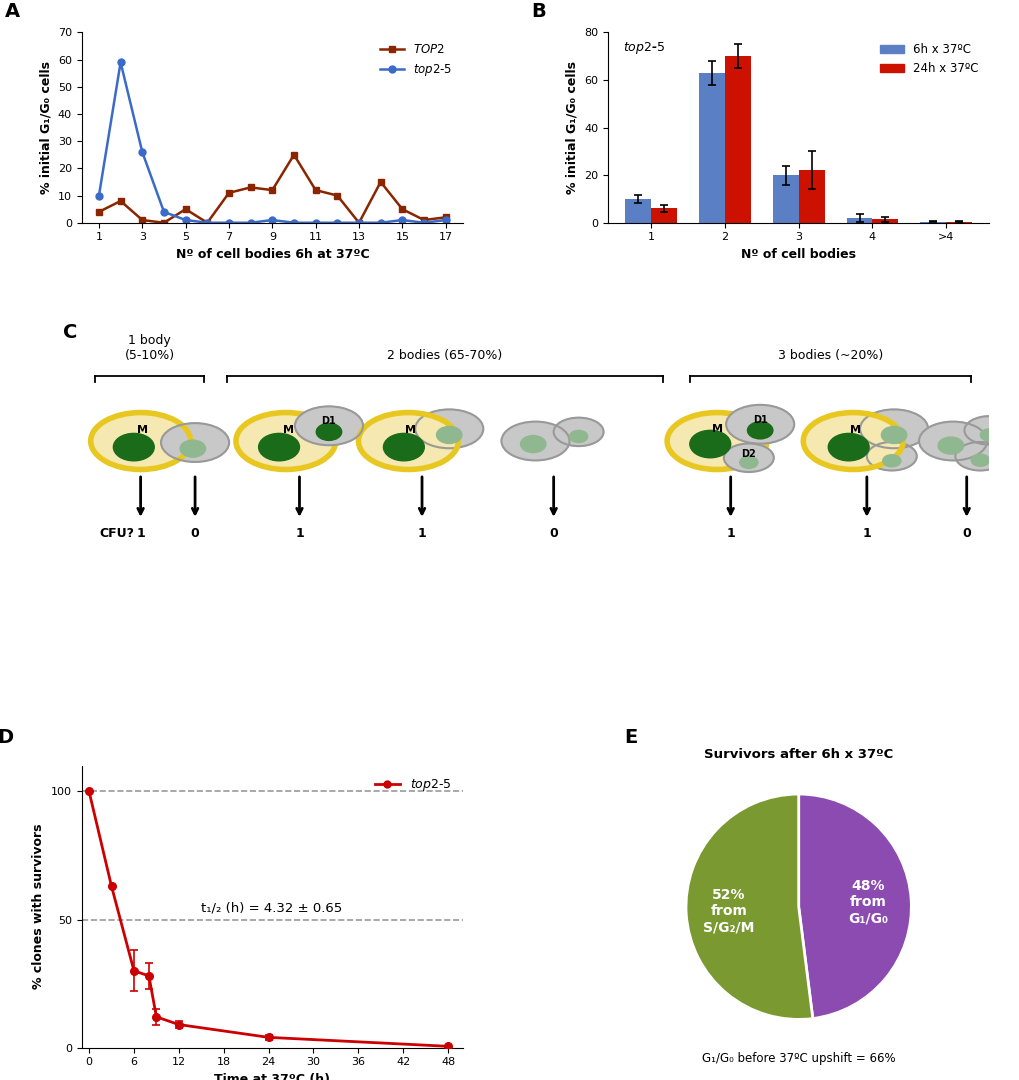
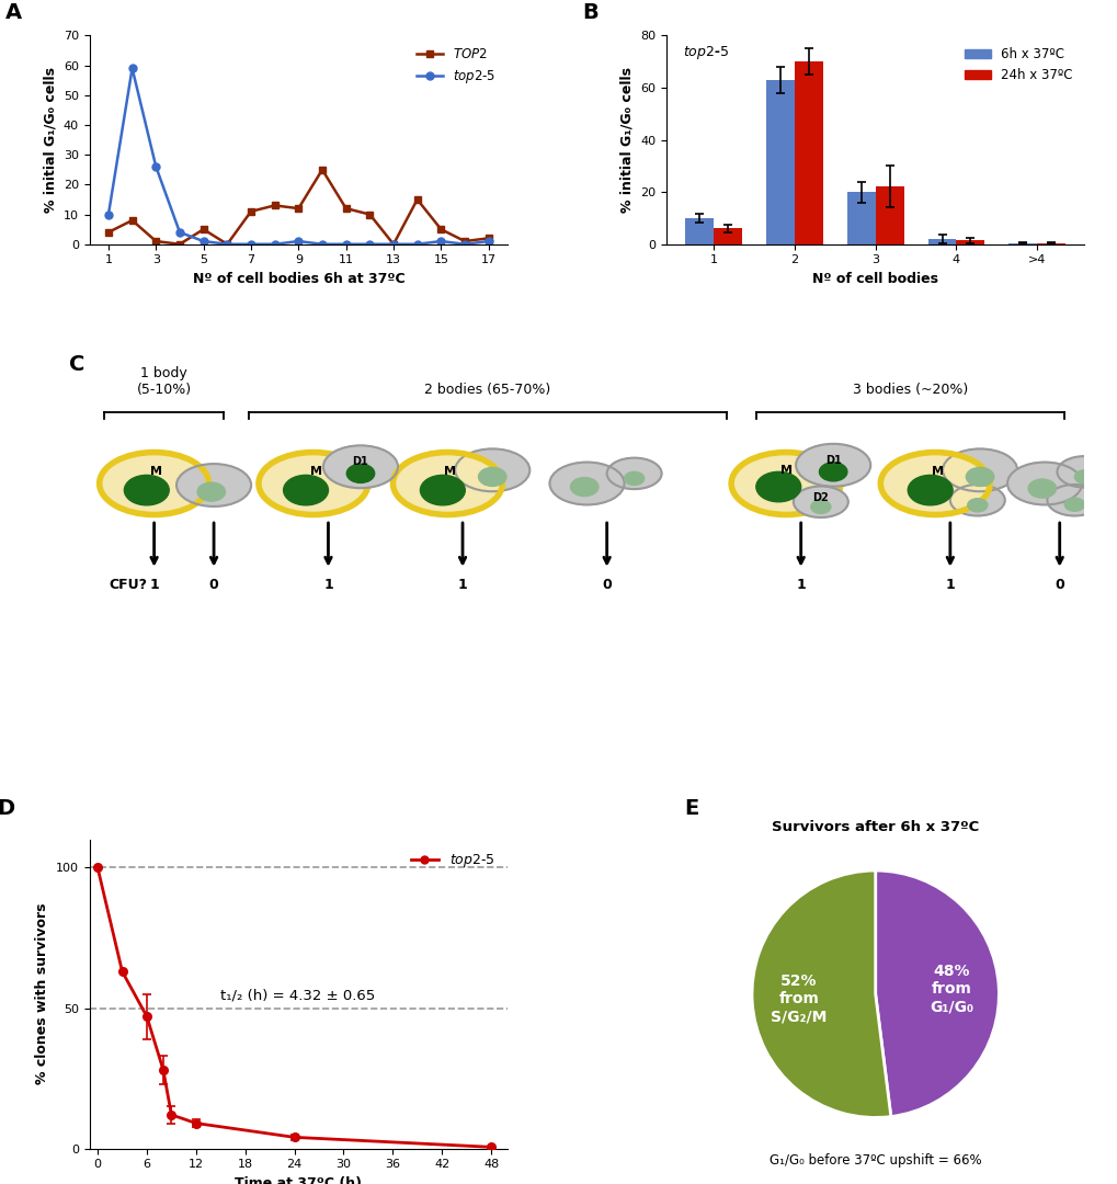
6: 30.0 -> 47.0
